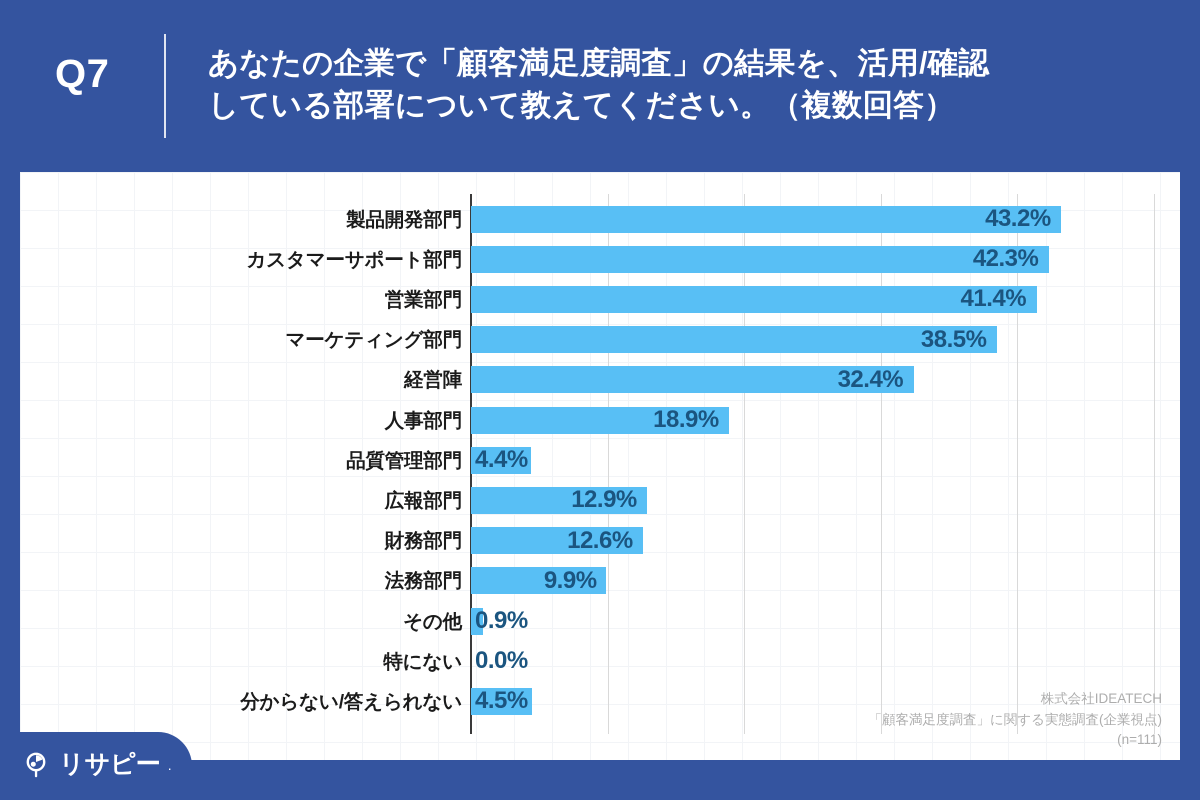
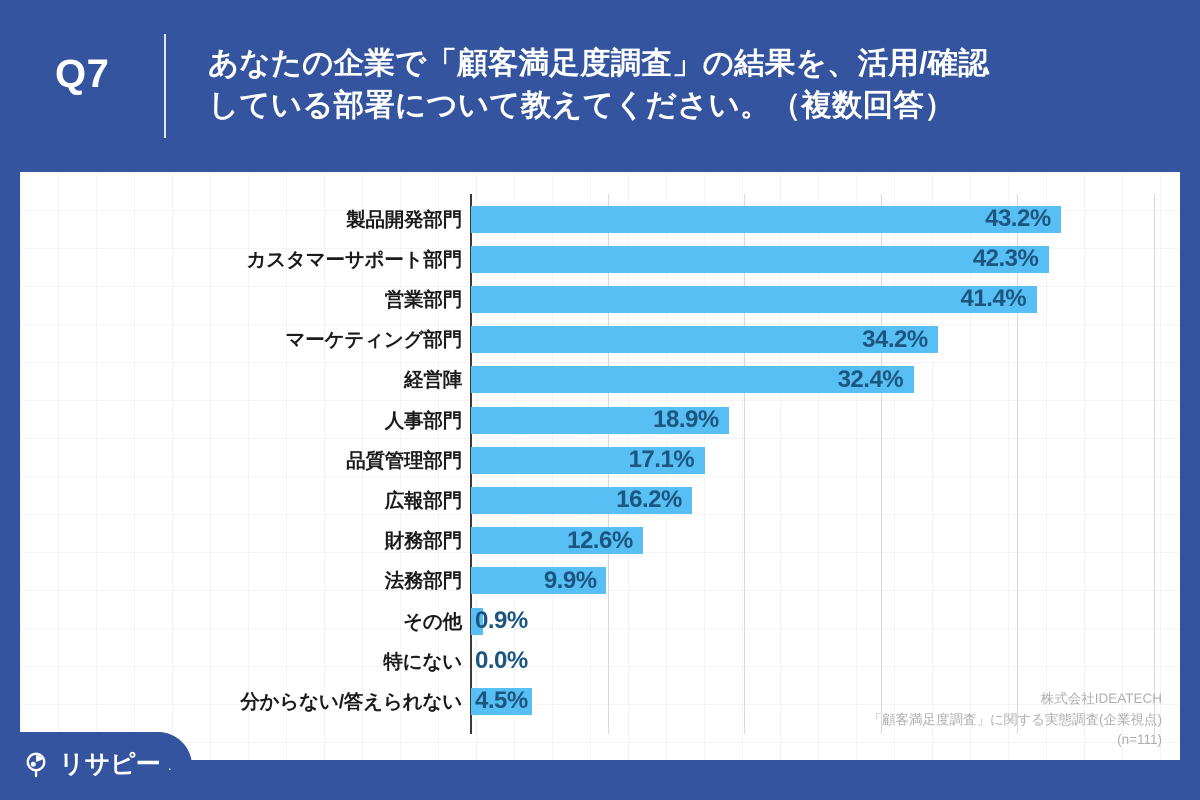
マーケティング部門: 38.5% -> 34.2%
品質管理部門: 4.4% -> 17.1%
広報部門: 12.9% -> 16.2%
